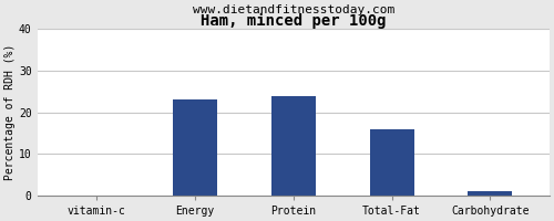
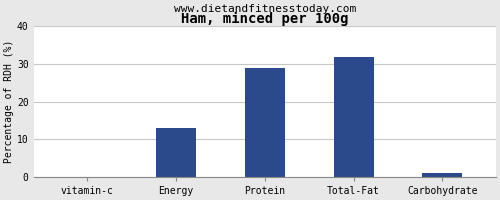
Energy: 23 -> 13
Protein: 24 -> 29
Total-Fat: 16 -> 32
